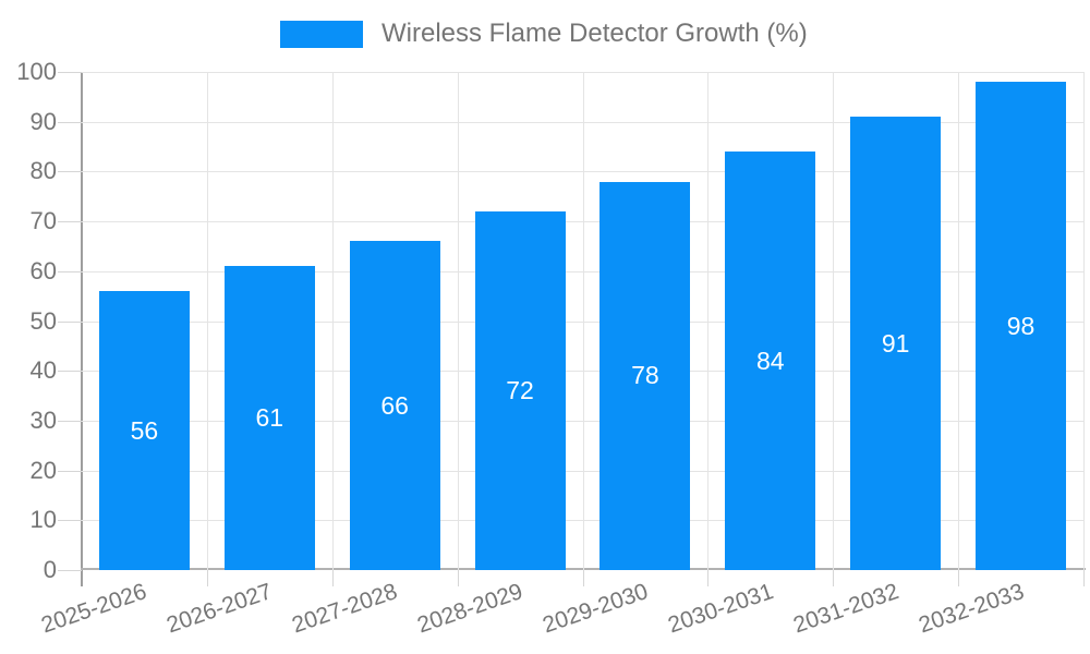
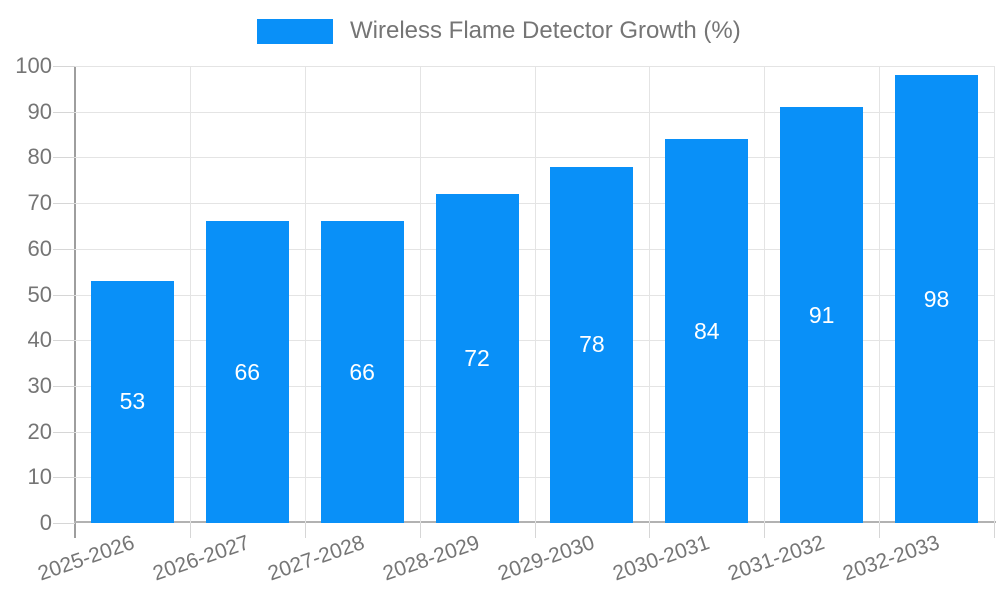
2025-2026: 56 -> 53
2026-2027: 61 -> 66
